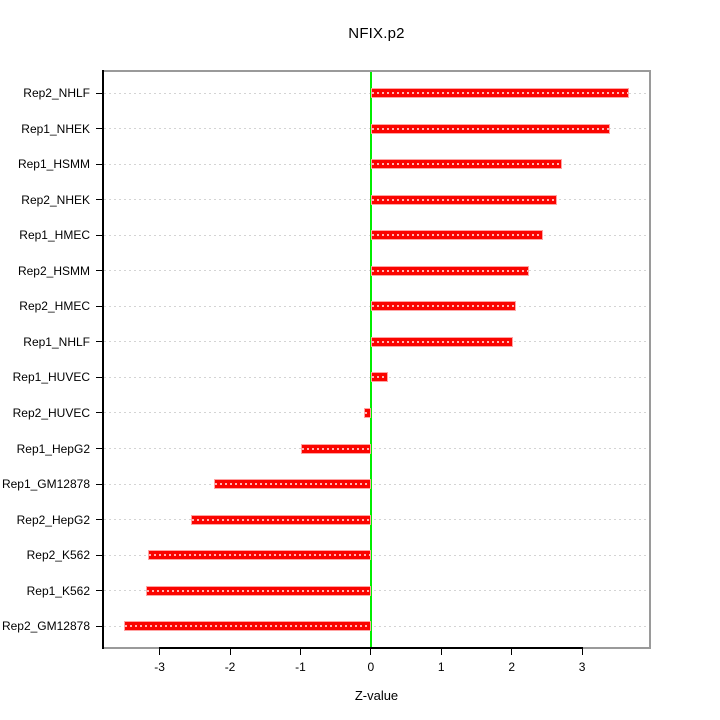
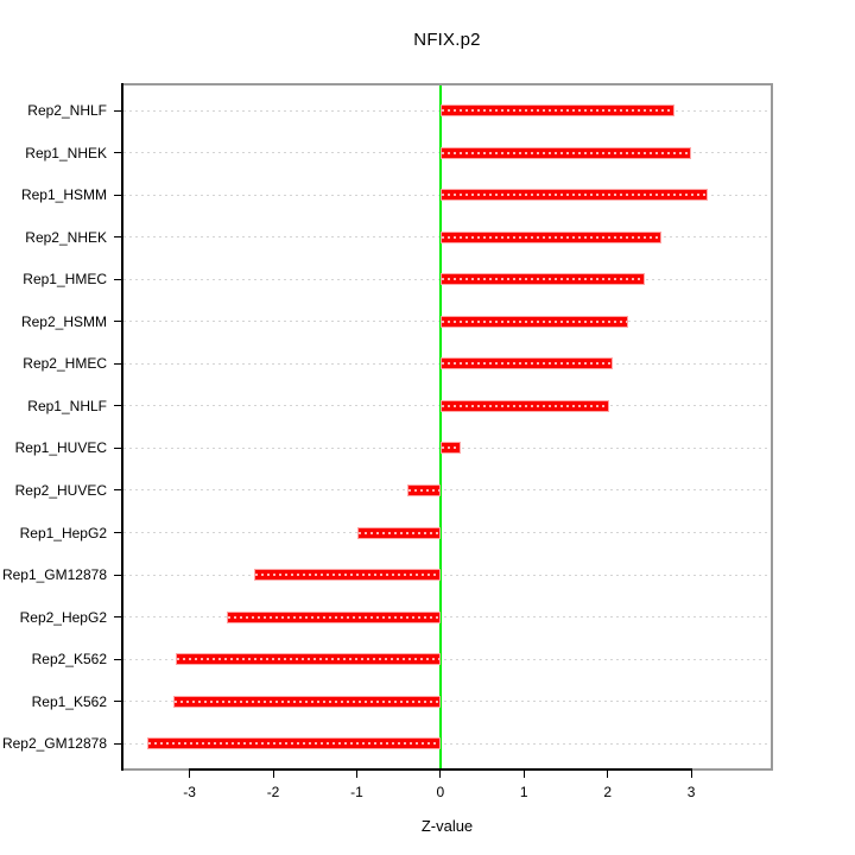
Rep2_NHLF: 3.7 -> 2.8
Rep1_NHEK: 3.4 -> 3.0
Rep1_HSMM: 2.7 -> 3.2
Rep2_HUVEC: -0.1 -> -0.4
